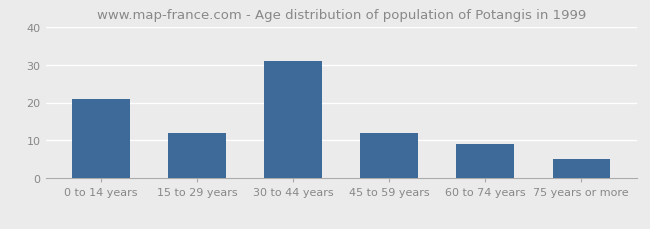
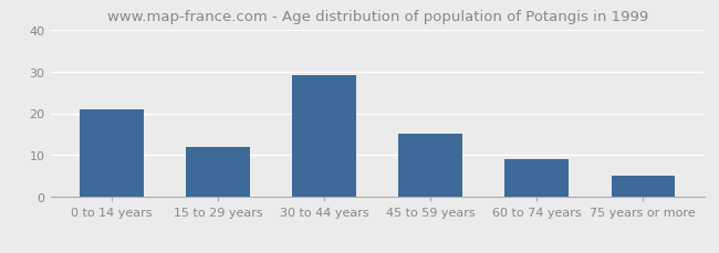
30 to 44 years: 31 -> 29
45 to 59 years: 12 -> 15
